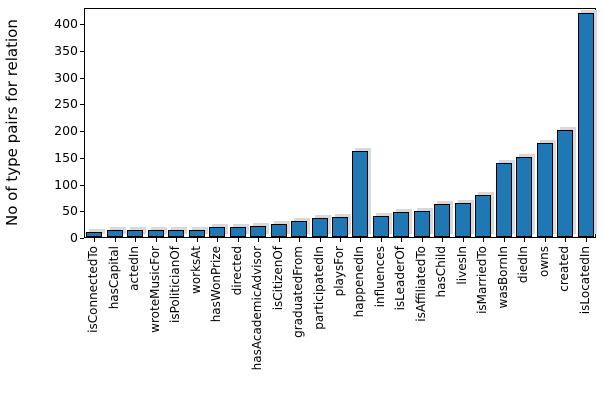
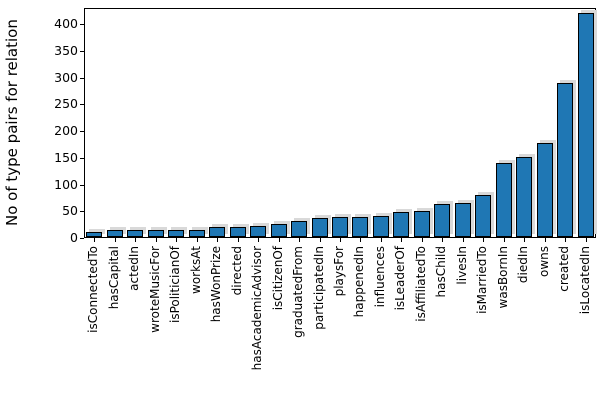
happenedIn: 160 -> 40
created: 200 -> 290
